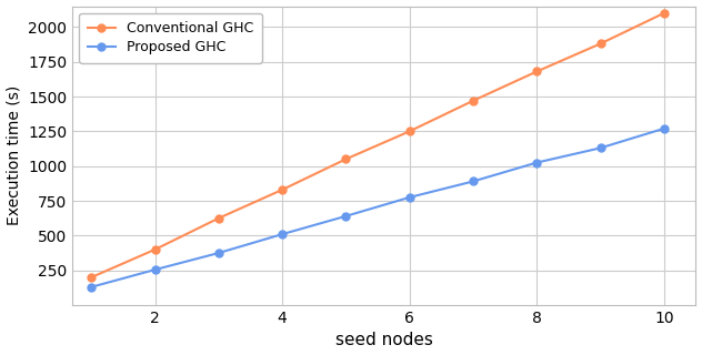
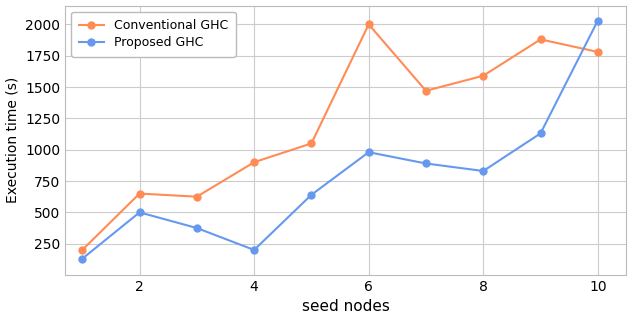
Conventional GHC/2: 400 -> 650
Proposed GHC/2: 260 -> 500
Conventional GHC/4: 830 -> 900
Proposed GHC/4: 510 -> 200
Conventional GHC/6: 1250 -> 2000
Proposed GHC/6: 780 -> 980
Conventional GHC/8: 1680 -> 1590
Proposed GHC/8: 1020 -> 830
Conventional GHC/10: 2100 -> 1780
Proposed GHC/10: 1270 -> 2030
